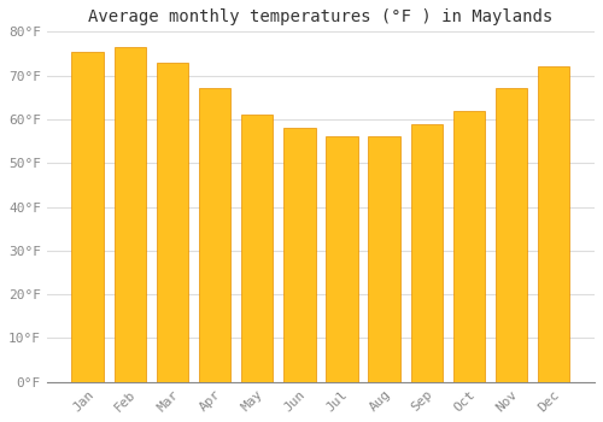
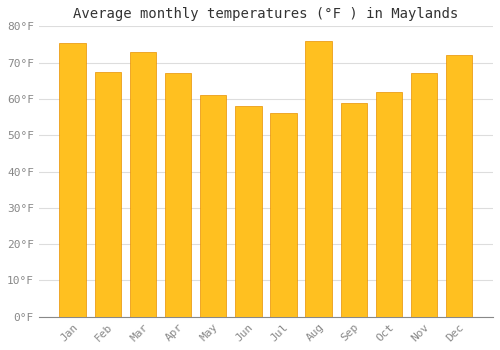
Feb: 76.5°F -> 67.5°F
Aug: 56.0°F -> 76.0°F
